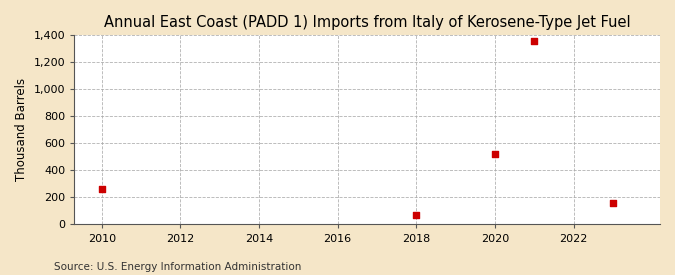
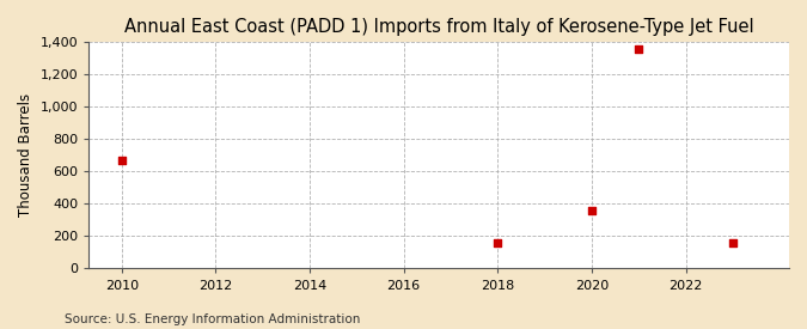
2010: 260 -> 670
2018: 70 -> 160
2020: 520 -> 360
